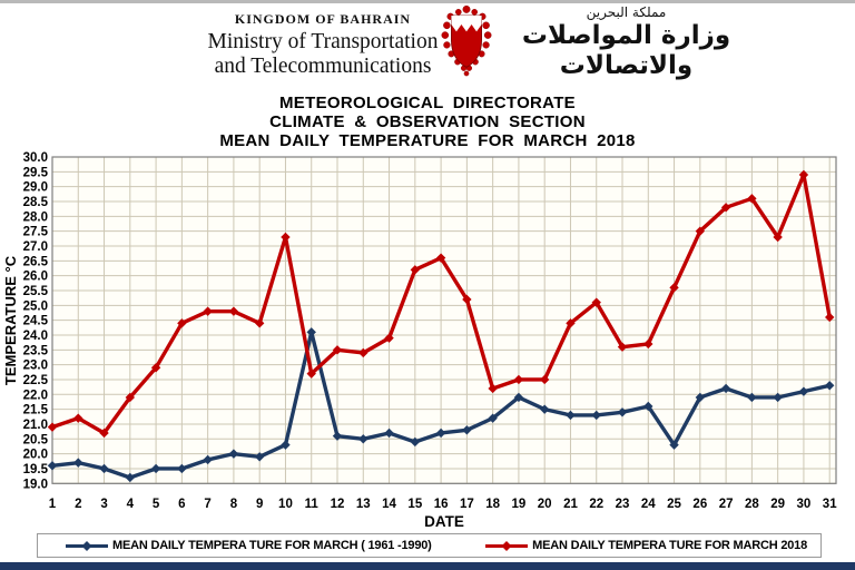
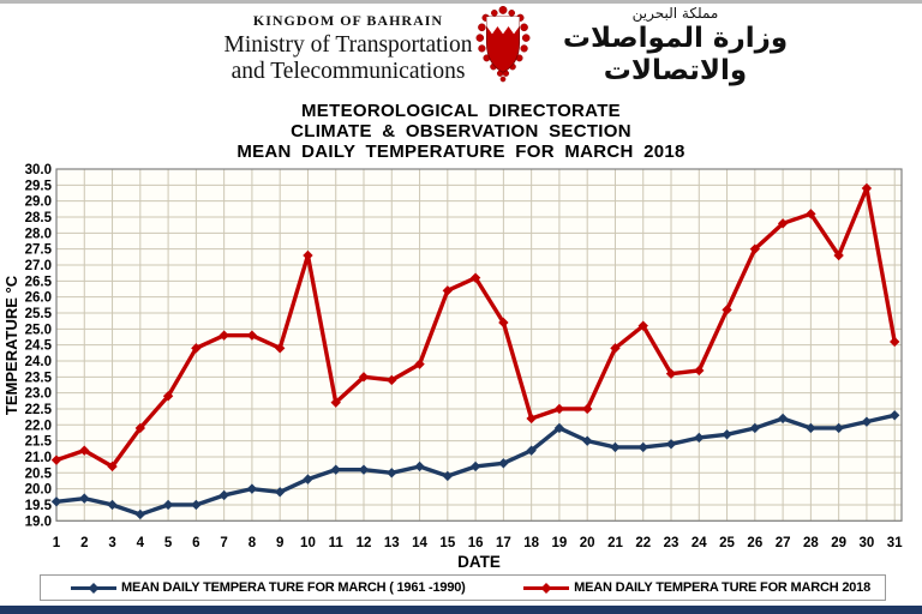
MEAN DAILY TEMPERA TURE FOR MARCH ( 1961 -1990)/11: 24.1 -> 20.6
MEAN DAILY TEMPERA TURE FOR MARCH ( 1961 -1990)/25: 20.3 -> 21.7
